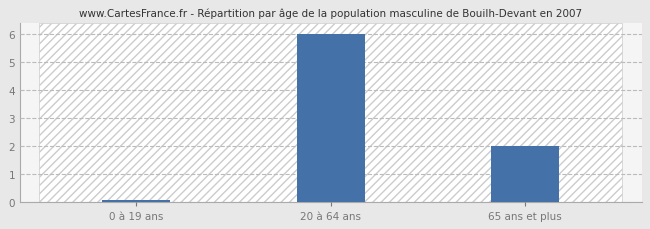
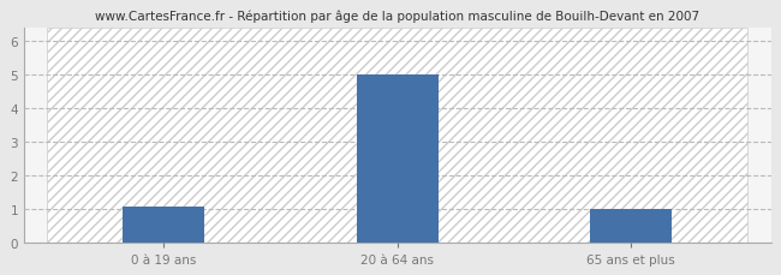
0 à 19 ans: 0.05 -> 1.05
20 à 64 ans: 6.00 -> 5.00
65 ans et plus: 2.00 -> 1.00
